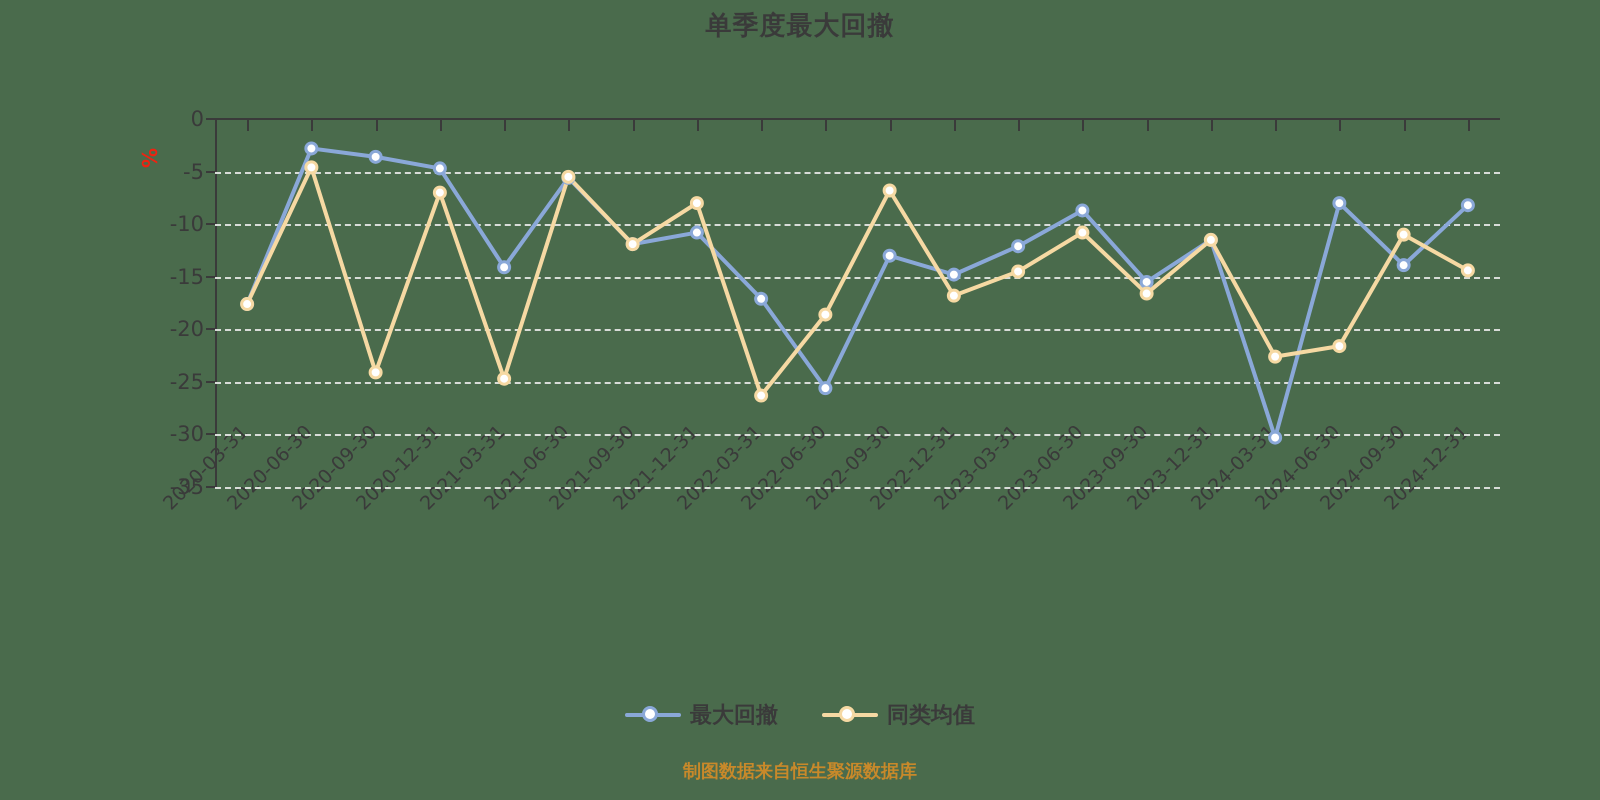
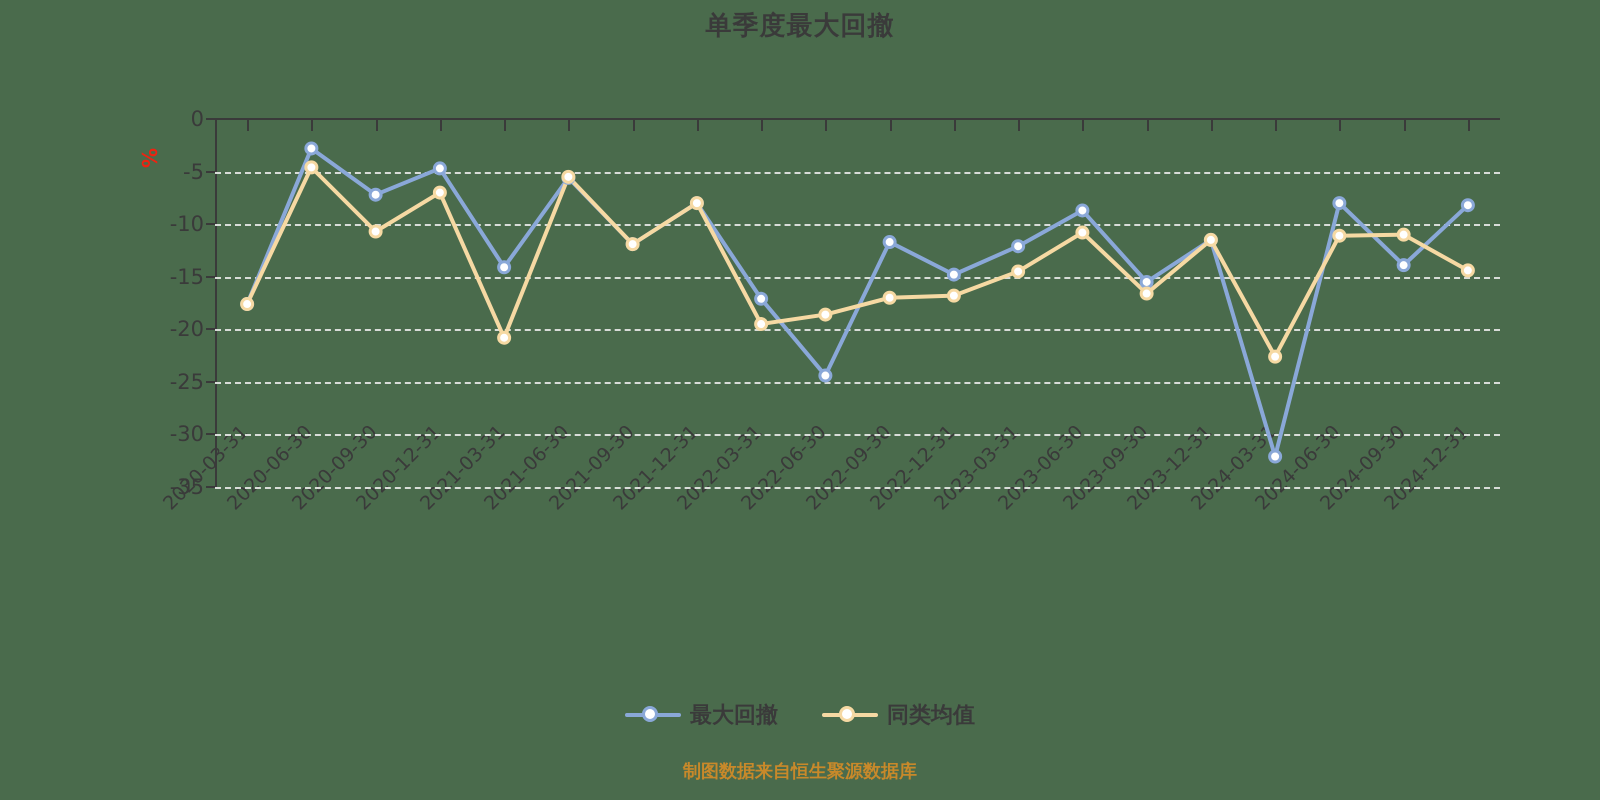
最大回撤/2020-09-30: -3.6 -> -7.2
同类均值/2020-09-30: -24.1 -> -10.7
同类均值/2021-03-31: -24.7 -> -20.8
最大回撤/2021-12-31: -10.8 -> -8.0
同类均值/2022-03-31: -26.3 -> -19.5
最大回撤/2022-06-30: -25.6 -> -24.4
最大回撤/2022-09-30: -13.0 -> -11.7
同类均值/2022-09-30: -6.8 -> -17.0
最大回撤/2024-03-31: -30.3 -> -32.1
同类均值/2024-06-30: -21.6 -> -11.1
